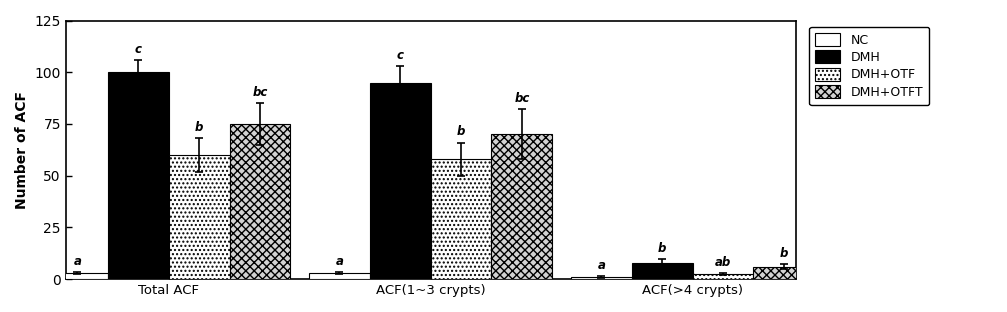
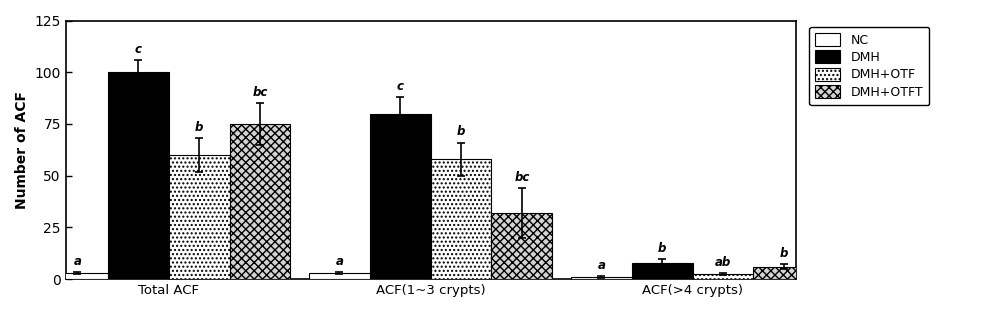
DMH/ACF(1~3 crypts): 95 -> 80
DMH+OTFT/ACF(1~3 crypts): 70 -> 32
